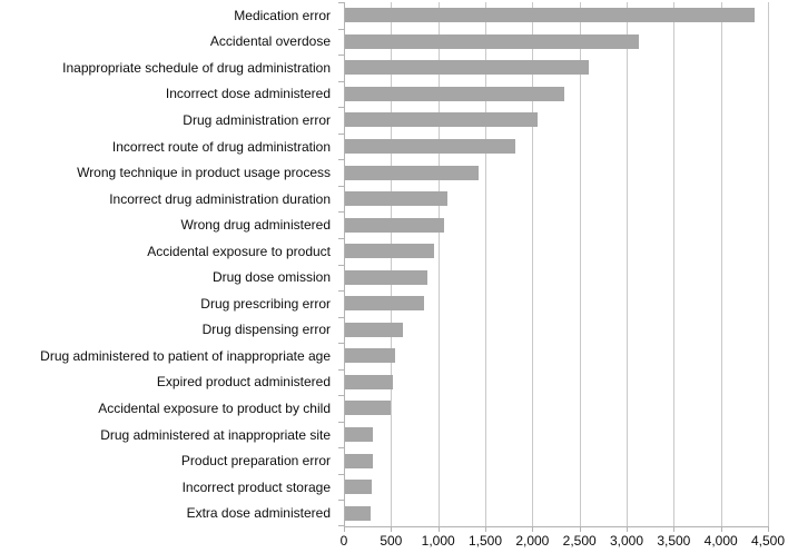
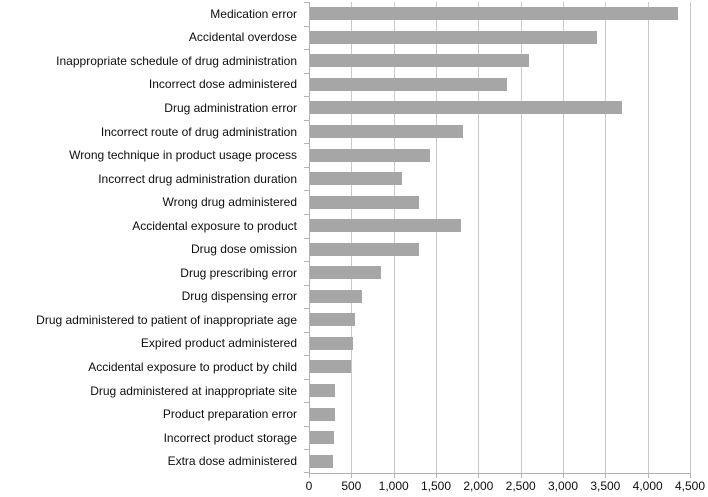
Accidental overdose: 3100 -> 3400
Drug administration error: 2100 -> 3700
Wrong drug administered: 1100 -> 1300
Accidental exposure to product: 1000 -> 1800
Drug dose omission: 900 -> 1300
